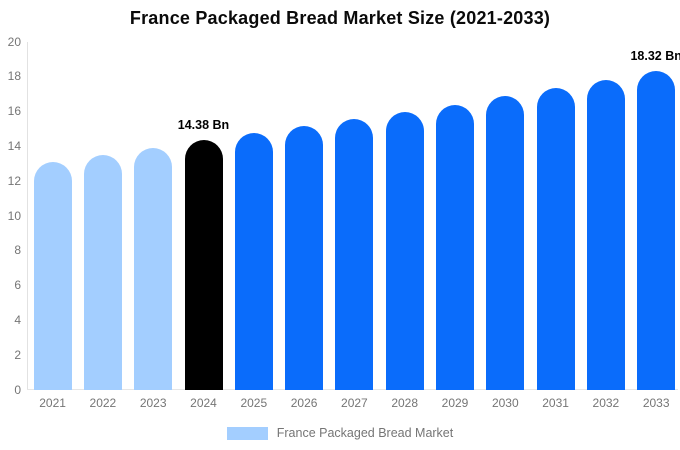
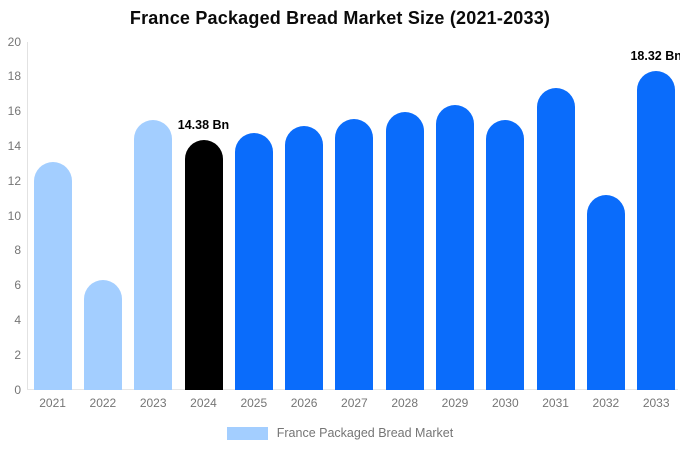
2022: 13.5 -> 6.3
2023: 13.9 -> 15.5
2030: 16.9 -> 15.5
2032: 17.8 -> 11.2
